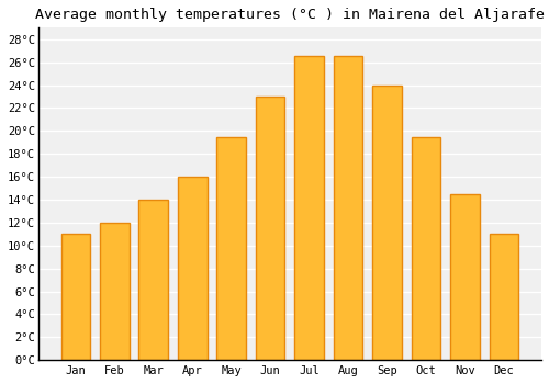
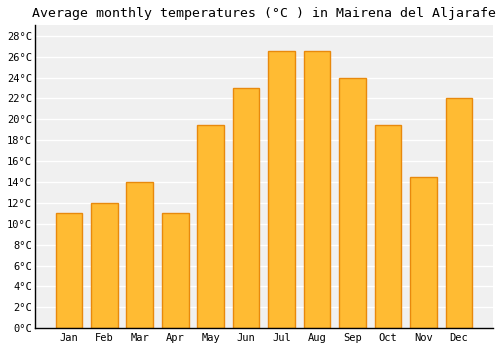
Apr: 16.0°C -> 11.0°C
Dec: 11.0°C -> 22.0°C
